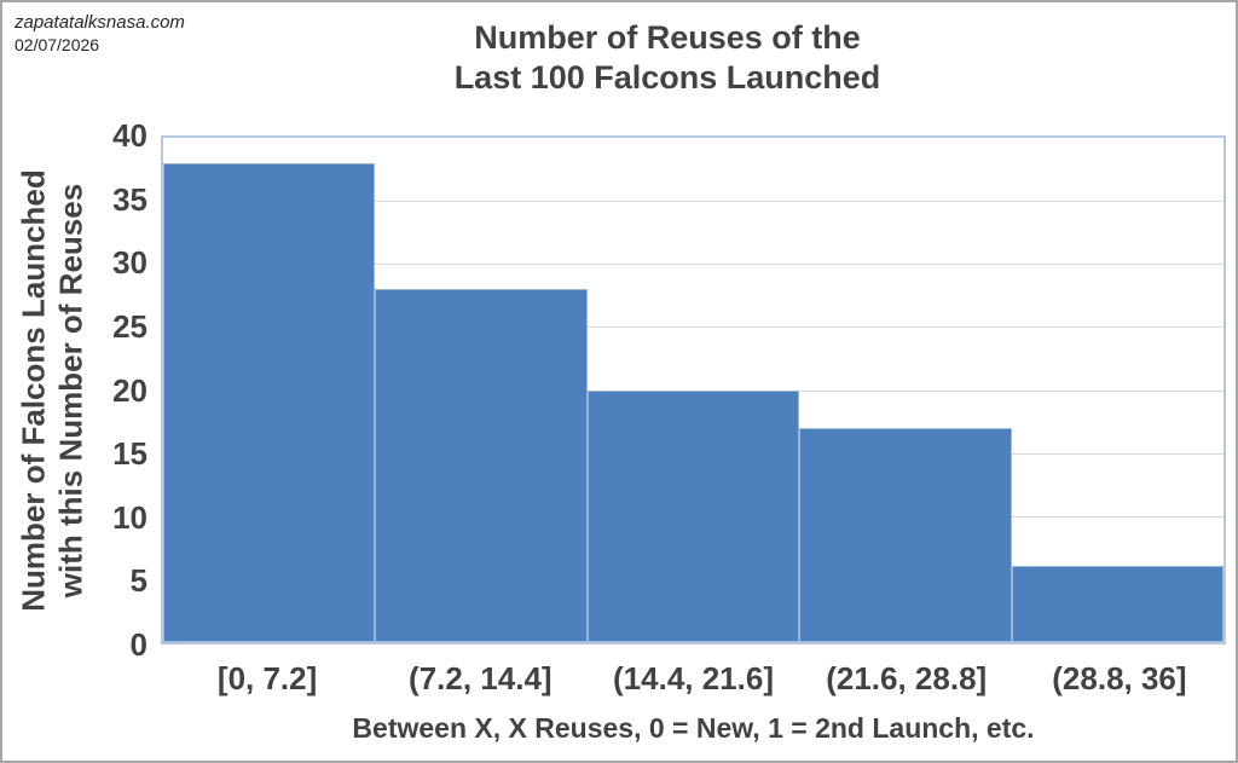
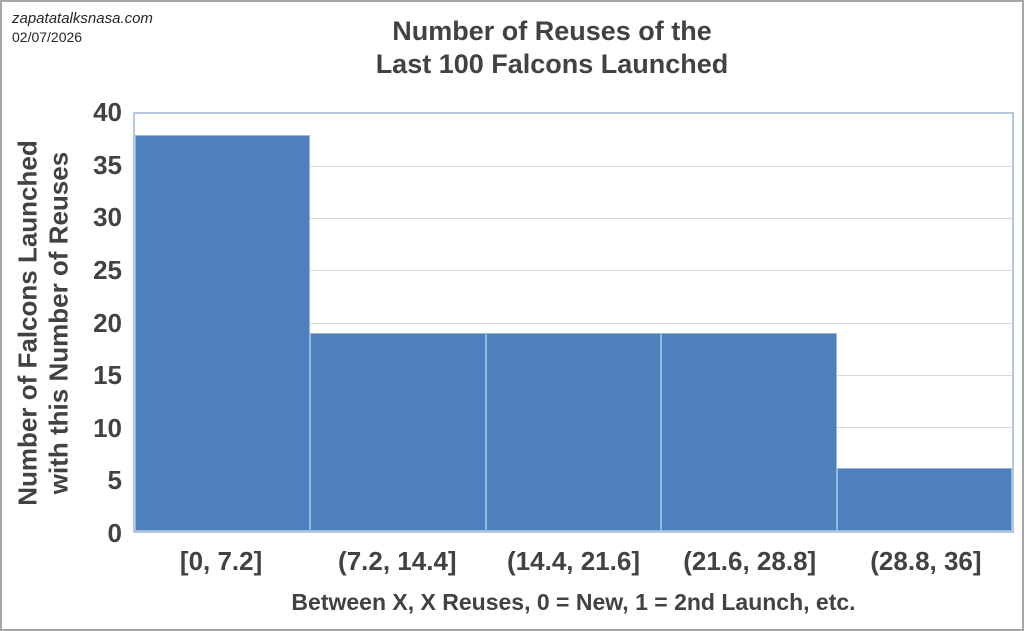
(7.2, 14.4]: 28 -> 19
(14.4, 21.6]: 20 -> 19
(21.6, 28.8]: 17 -> 19
